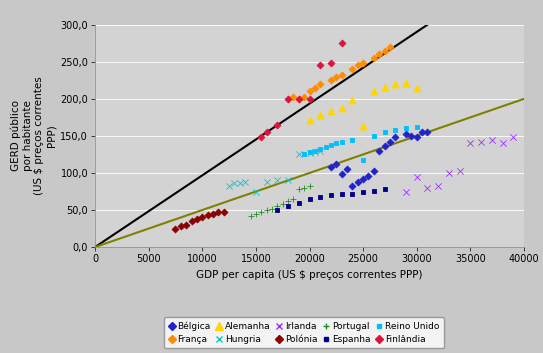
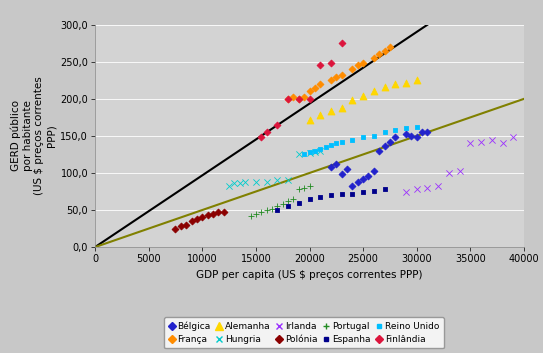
Hungria/15000: 74 -> 88
Alemanha/25000: 164 -> 204
Reino Unido/25000: 118 -> 148
Alemanha/30000: 214 -> 225
Irlanda/30000: 94 -> 78
